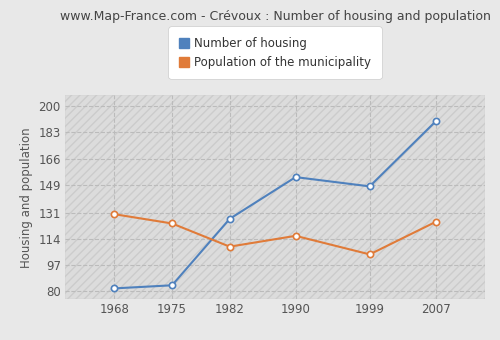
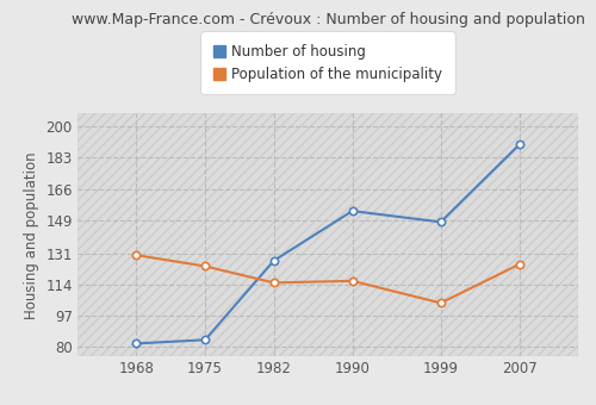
Population of the municipality/1982: 109 -> 115
